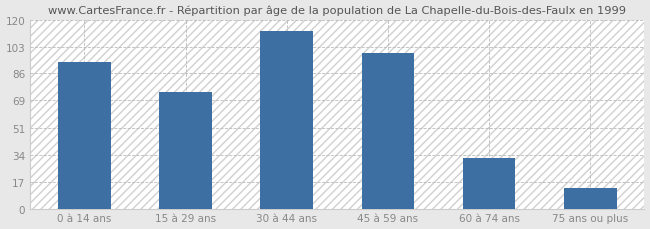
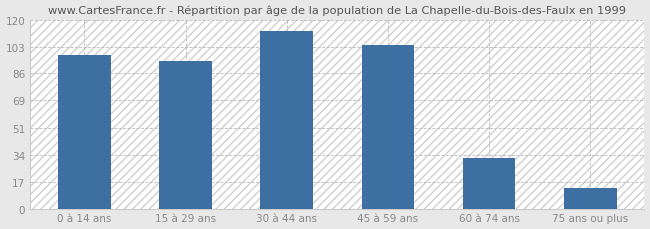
0 à 14 ans: 93 -> 98
15 à 29 ans: 74 -> 94
45 à 59 ans: 99 -> 104
